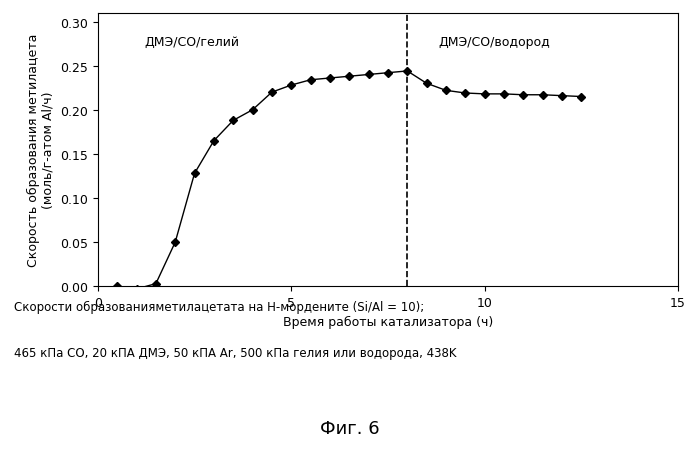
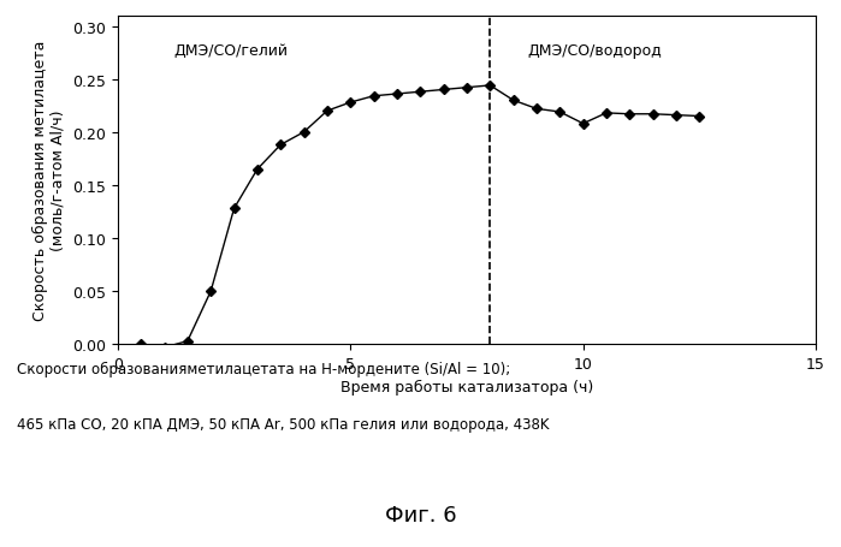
10: 0.218 -> 0.208
